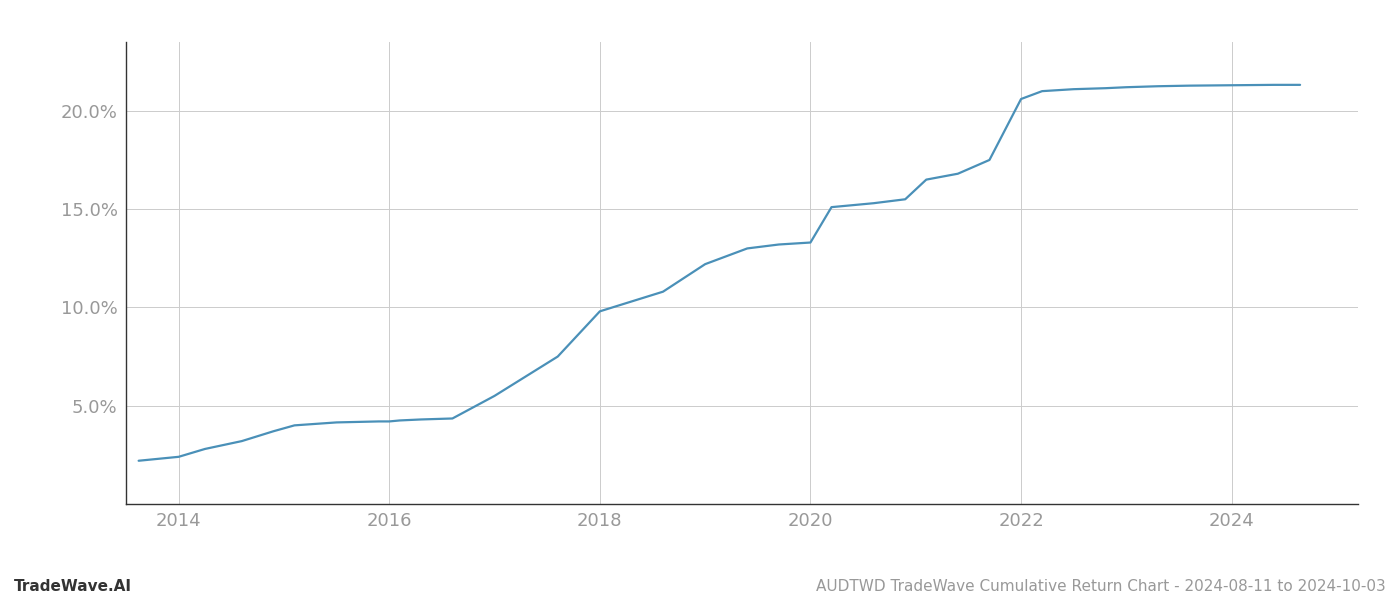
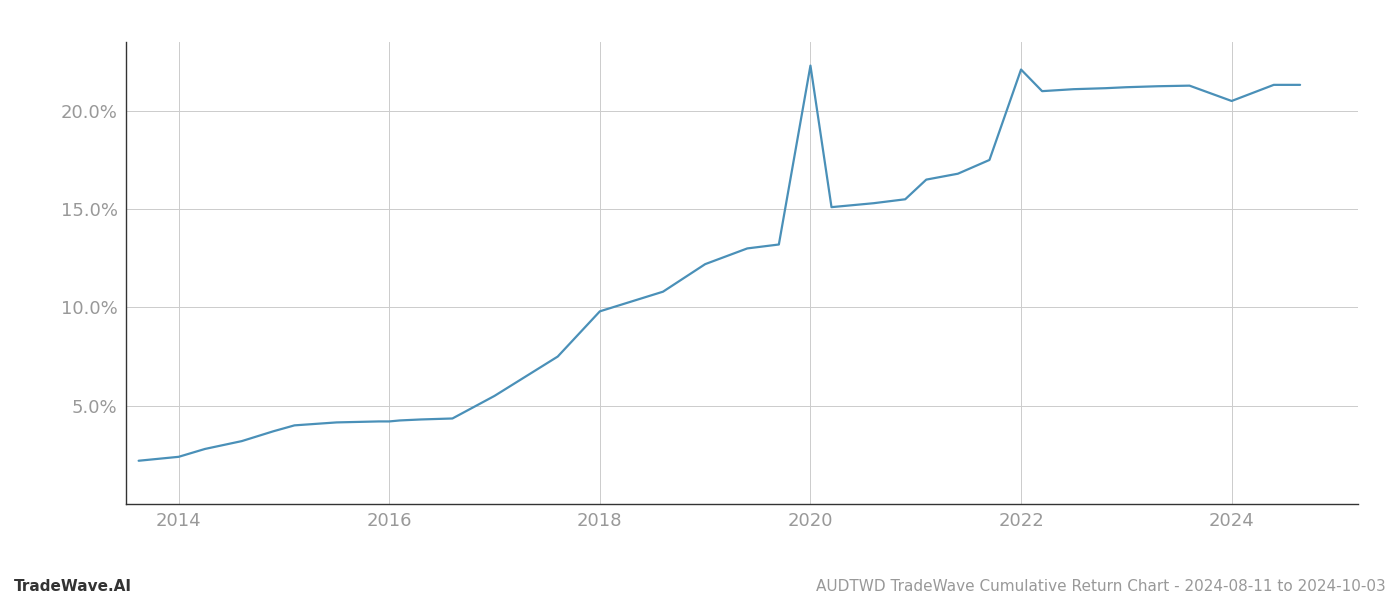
2020: 13.3% -> 22.3%
2022: 20.6% -> 22.1%
2024: 21.3% -> 20.5%
